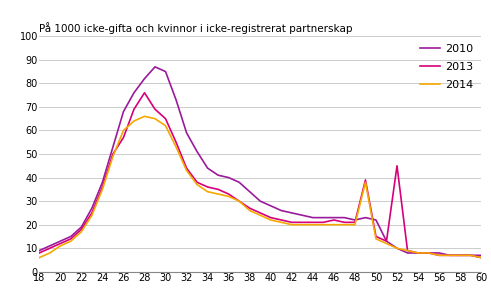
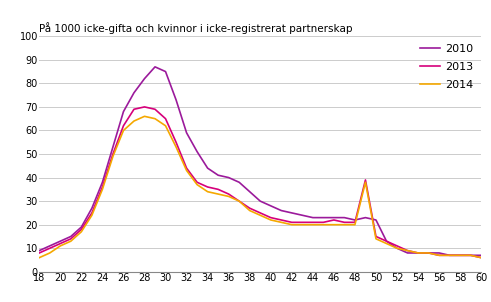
2013/26: 57 -> 62
2013/28: 76 -> 70
2013/52: 45 -> 11
